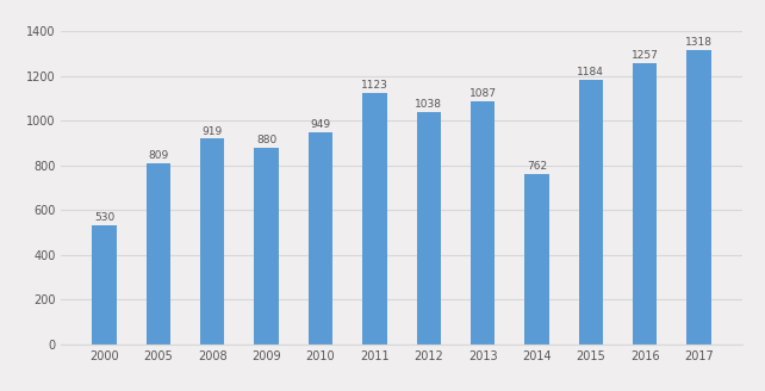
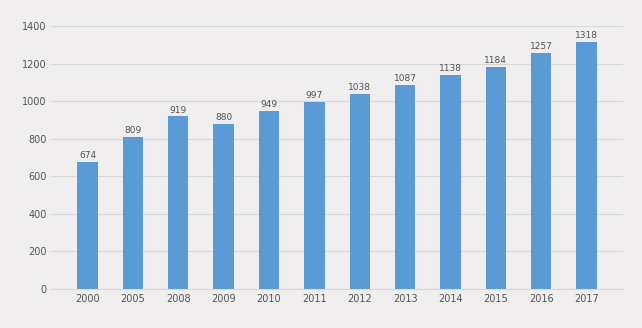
2000: 530 -> 674
2011: 1123 -> 997
2014: 762 -> 1138
